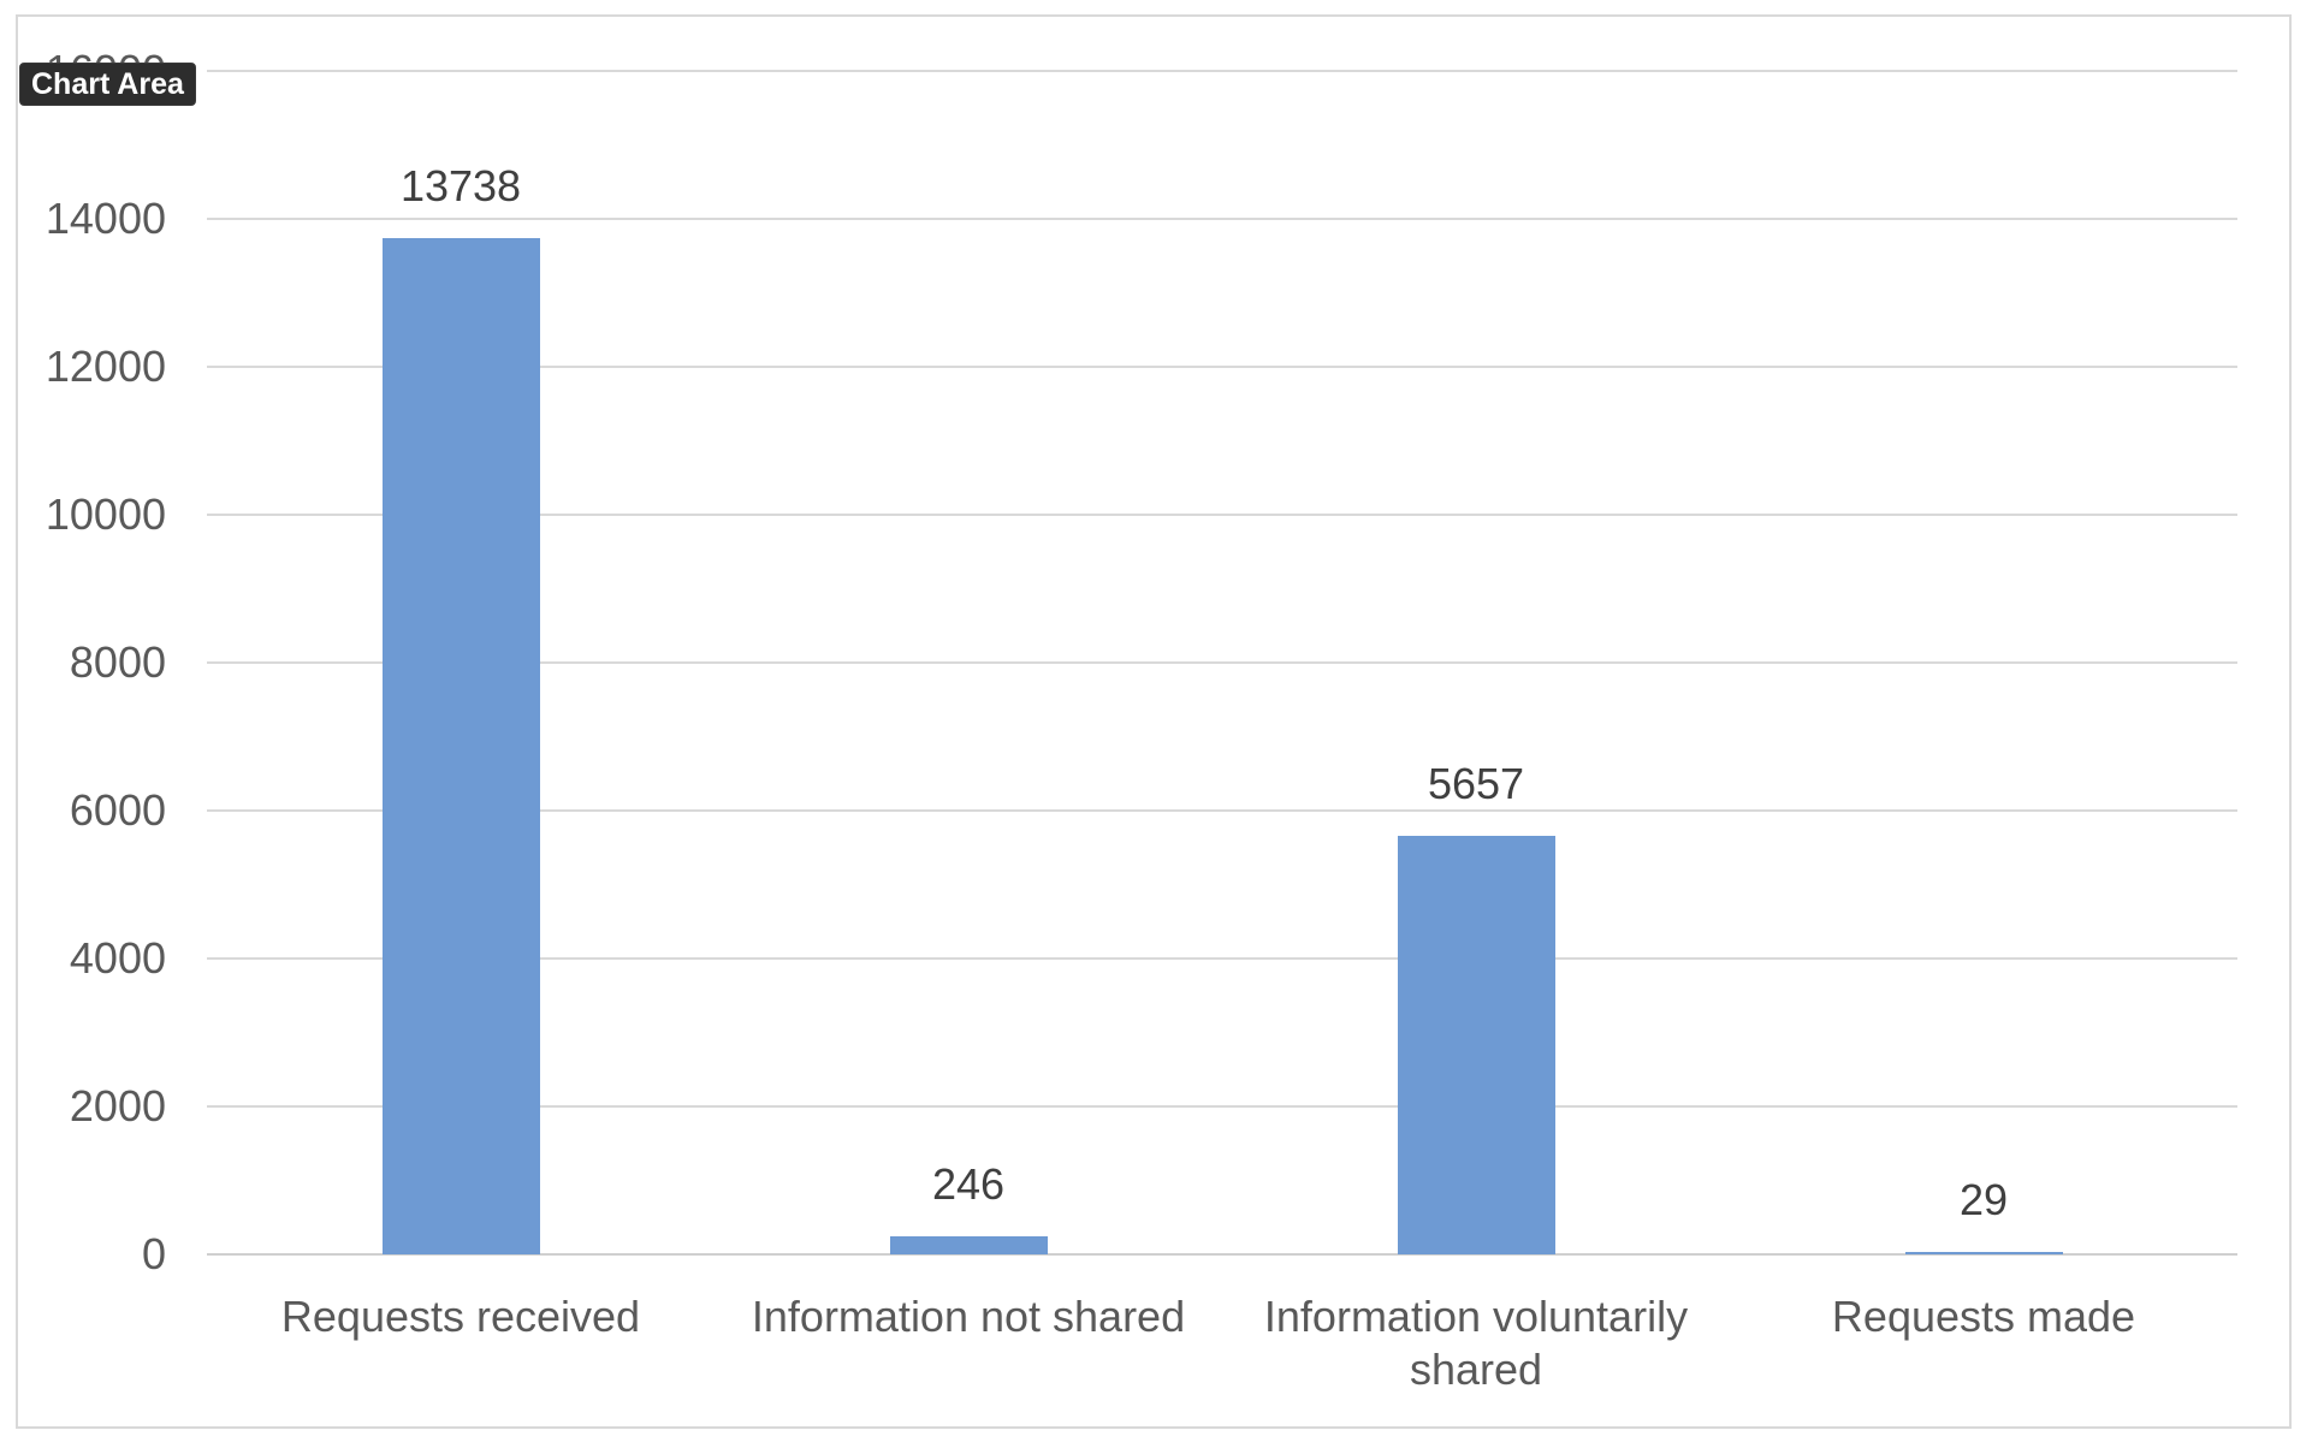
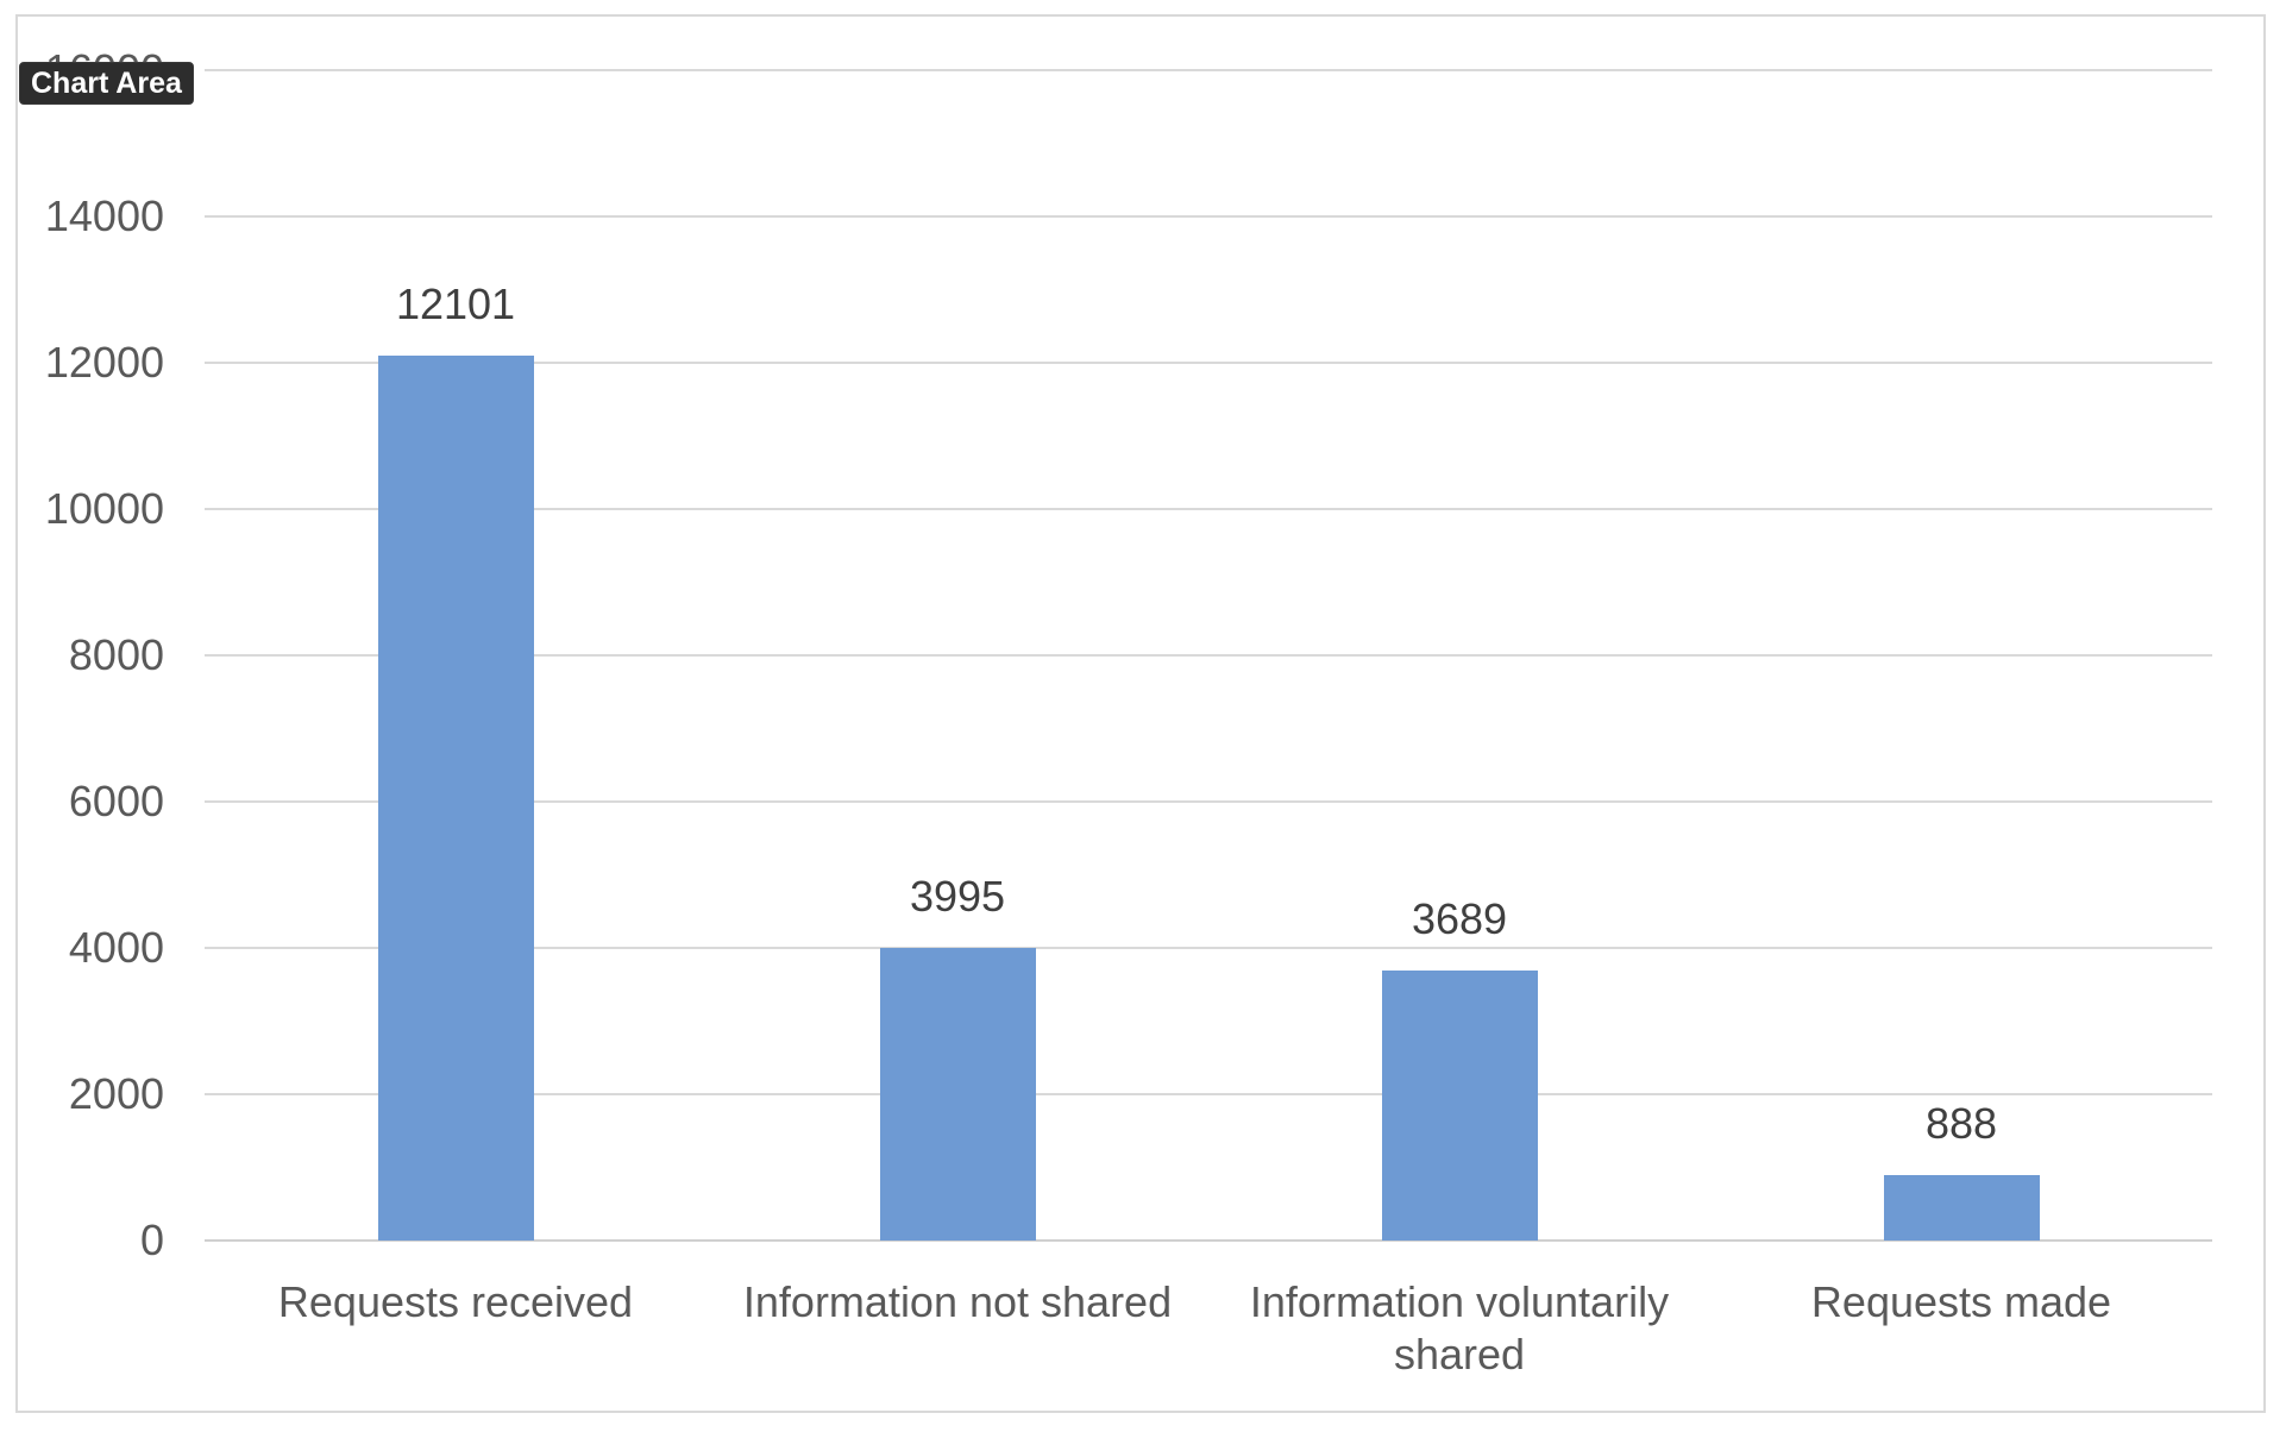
Requests received: 13738 -> 12101
Information not shared: 246 -> 3995
Information voluntarily shared: 5657 -> 3689
Requests made: 29 -> 888
